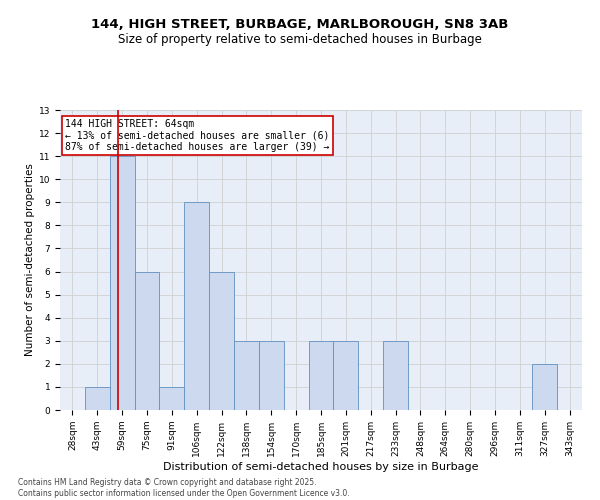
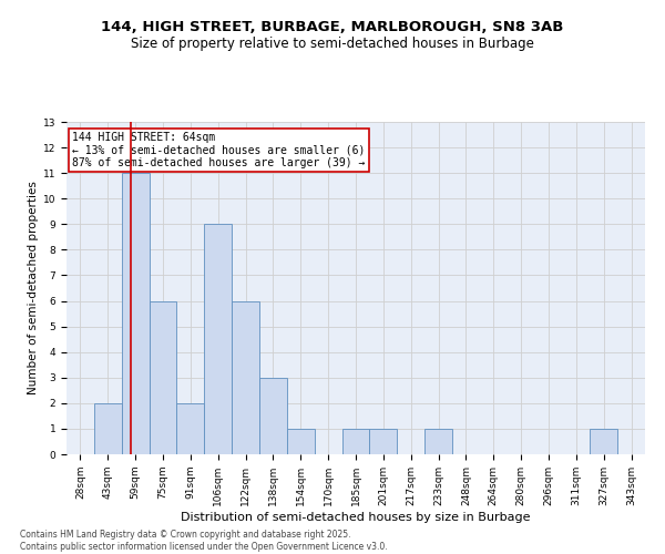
43sqm: 1 -> 2
91sqm: 1 -> 2
154sqm: 3 -> 1
185sqm: 3 -> 1
201sqm: 3 -> 1
233sqm: 3 -> 1
327sqm: 2 -> 1
